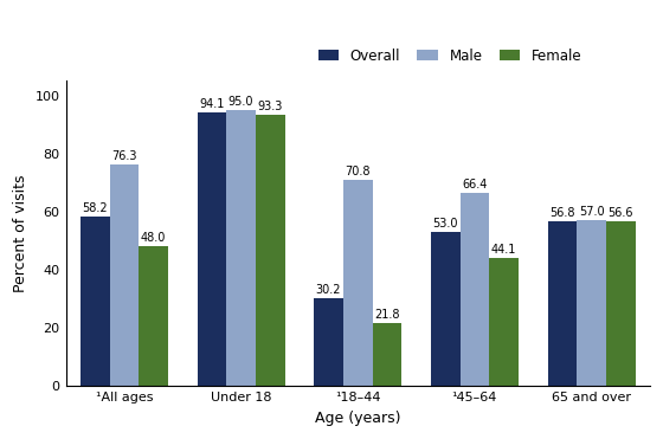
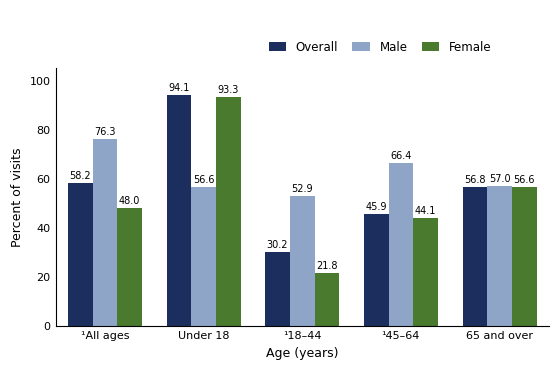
Male/Under 18: 95.0 -> 56.6
Male/¹18–44: 70.8 -> 52.9
Overall/¹45–64: 53.0 -> 45.9
